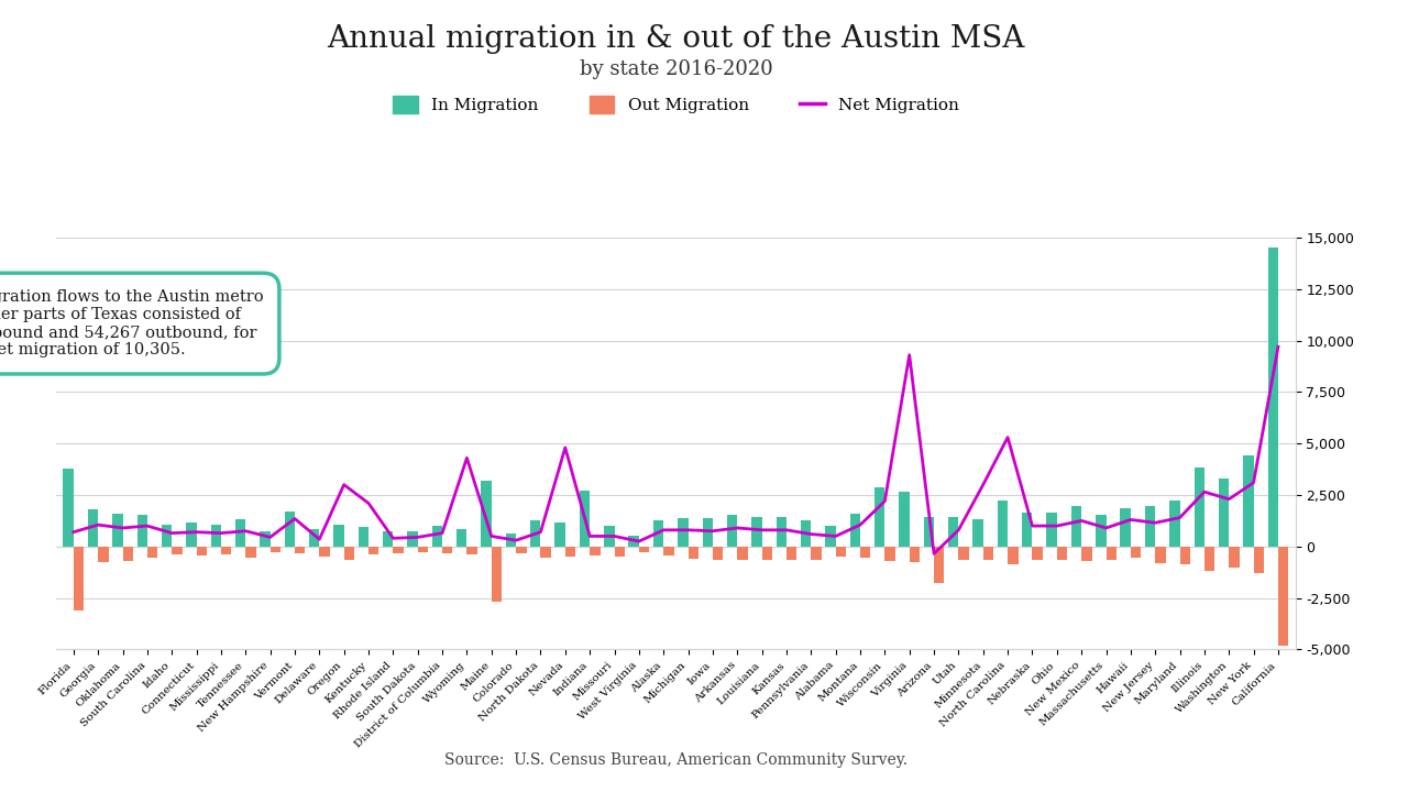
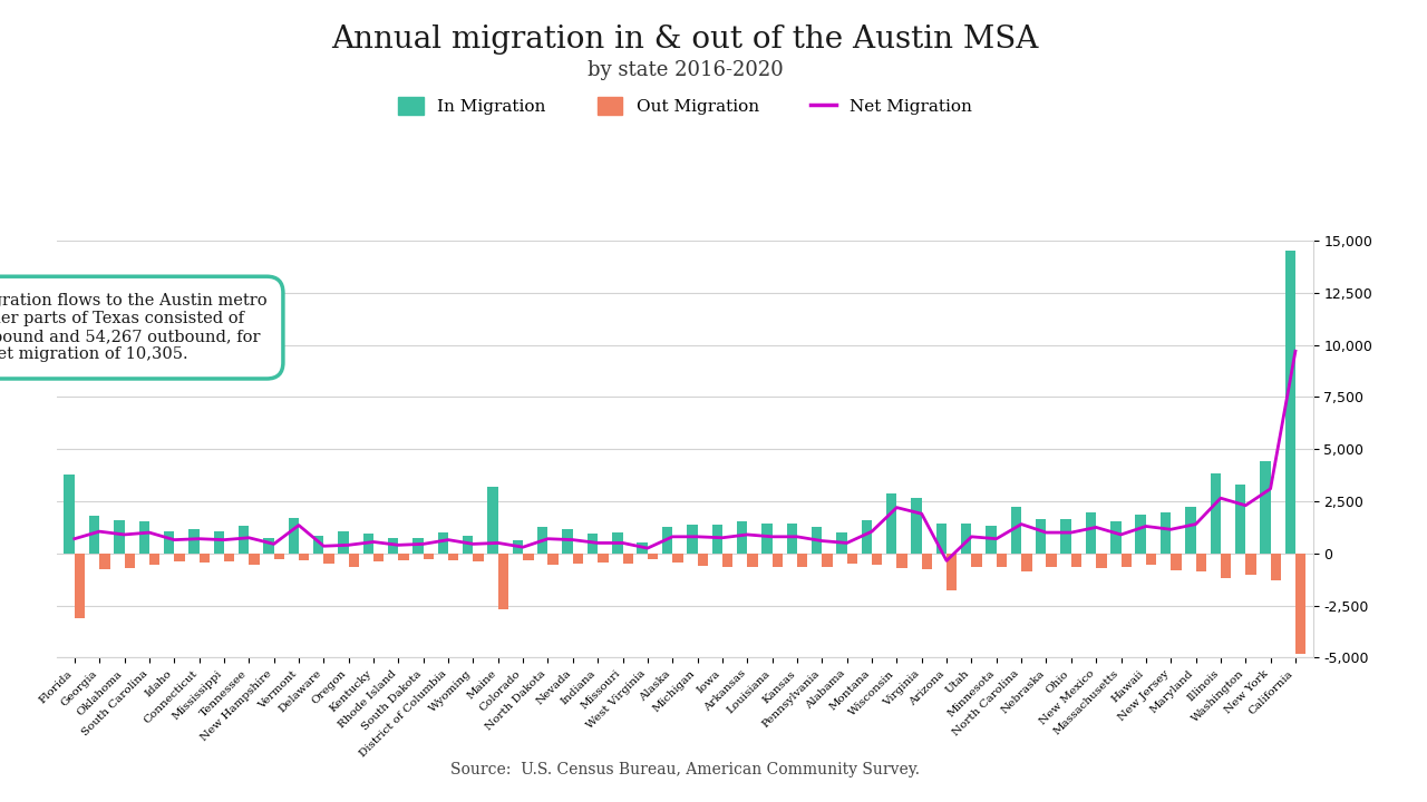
Net Migration/Oregon: 3,000 -> 400
Net Migration/Kentucky: 2,100 -> 600
Net Migration/Wyoming: 4,300 -> 400
Net Migration/Nevada: 4,800 -> 600
In Migration/Indiana: 2,700 -> 1,000
Net Migration/Virginia: 9,300 -> 1,900
Net Migration/Minnesota: 3,000 -> 700
Net Migration/North Carolina: 5,300 -> 1,400
